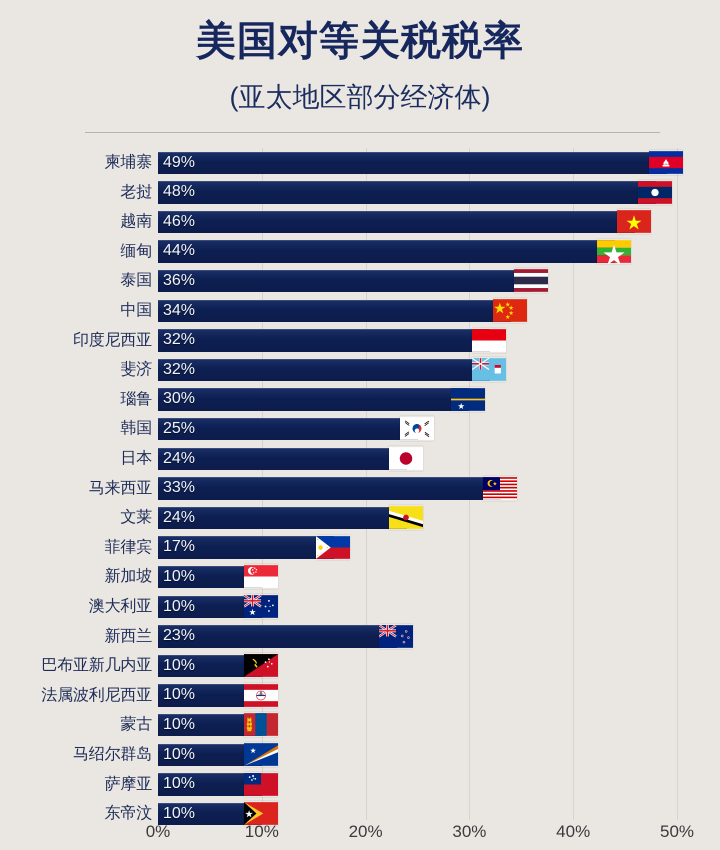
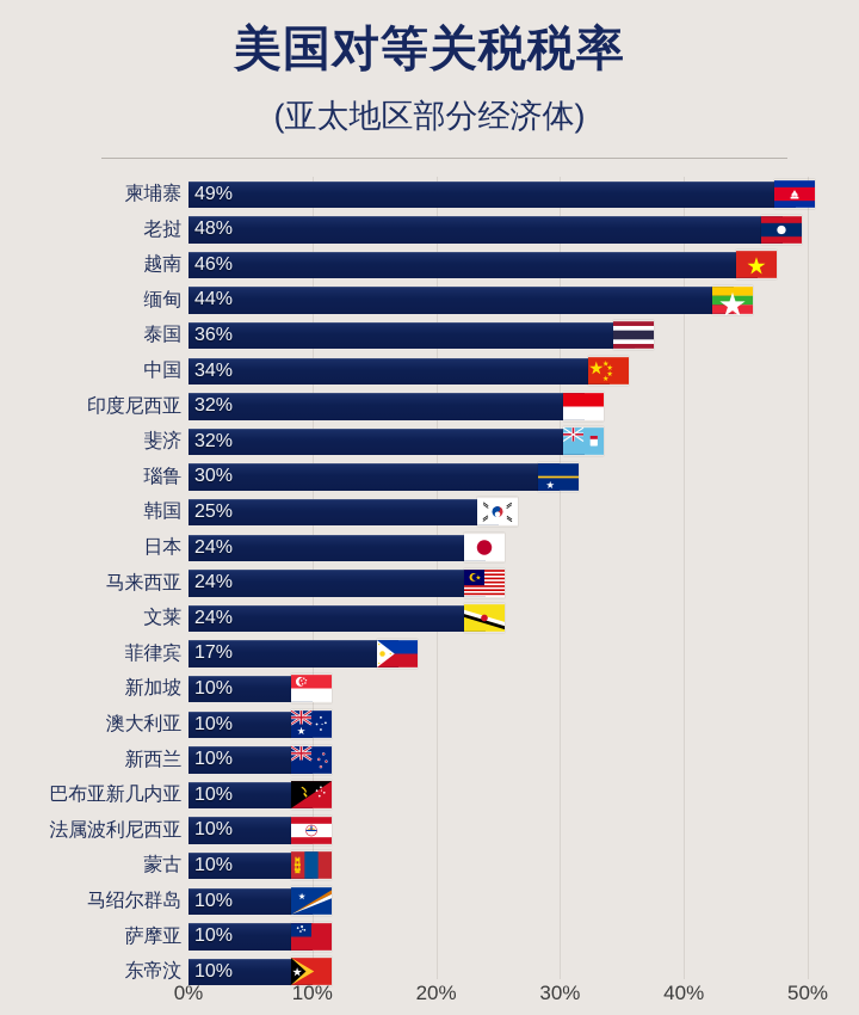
马来西亚: 33% -> 24%
新西兰: 23% -> 10%
